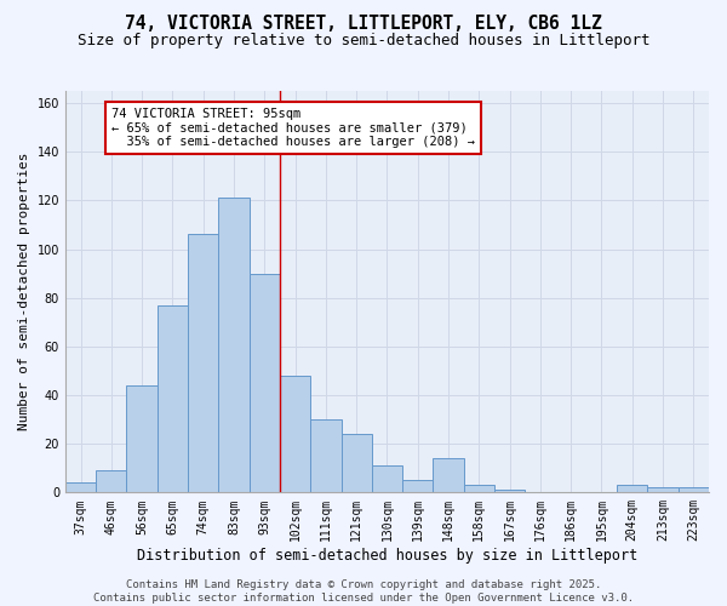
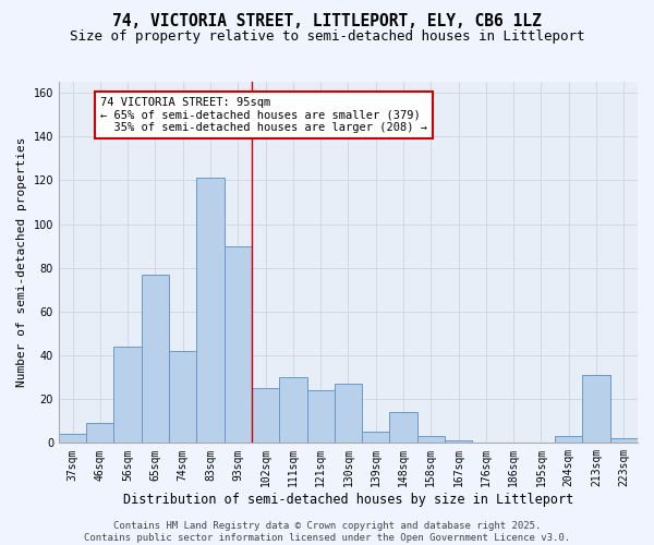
74sqm: 106 -> 42
102sqm: 48 -> 25
130sqm: 11 -> 27
213sqm: 2 -> 31
